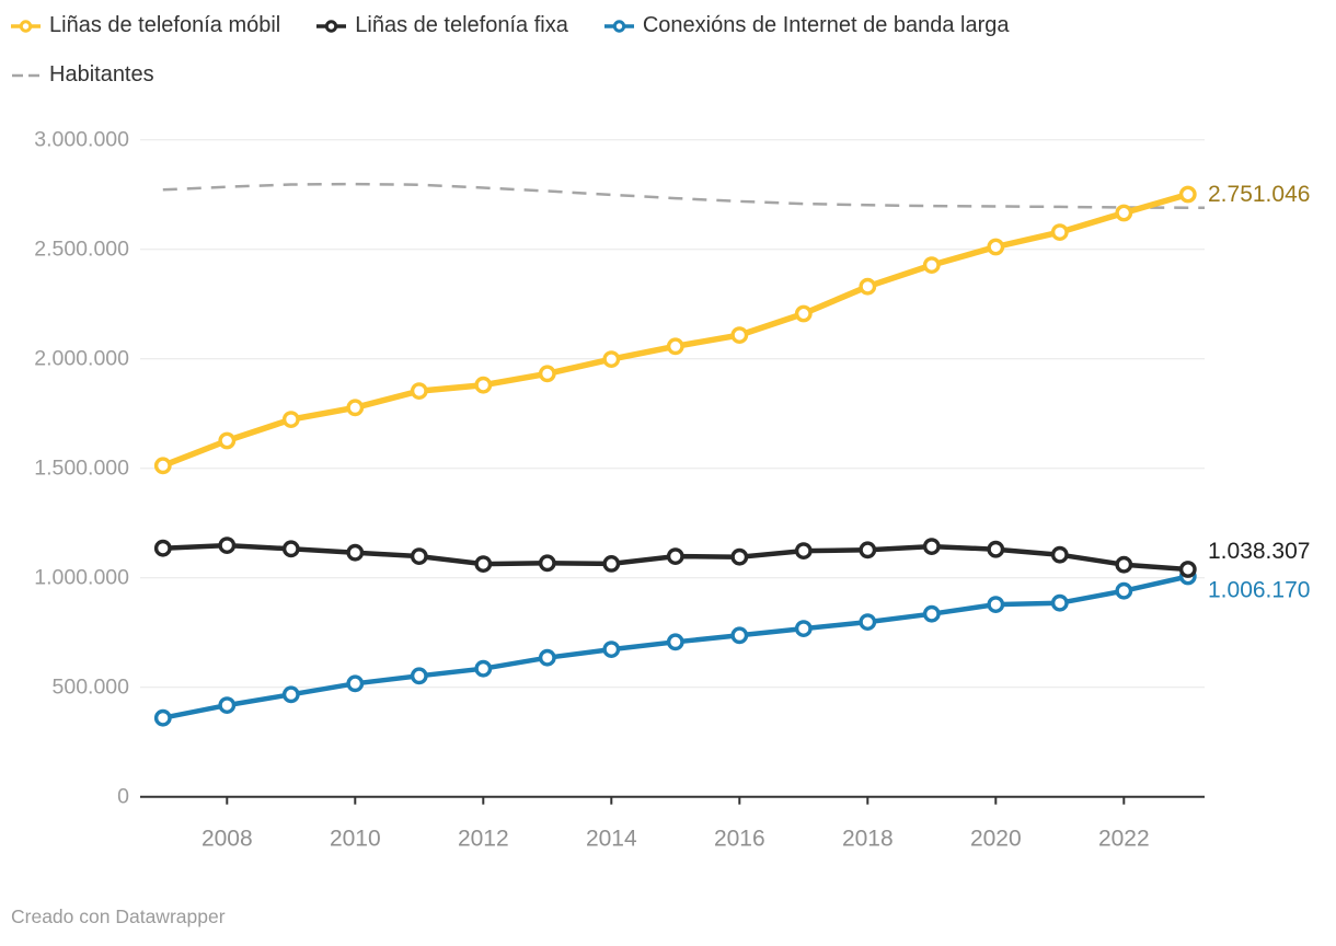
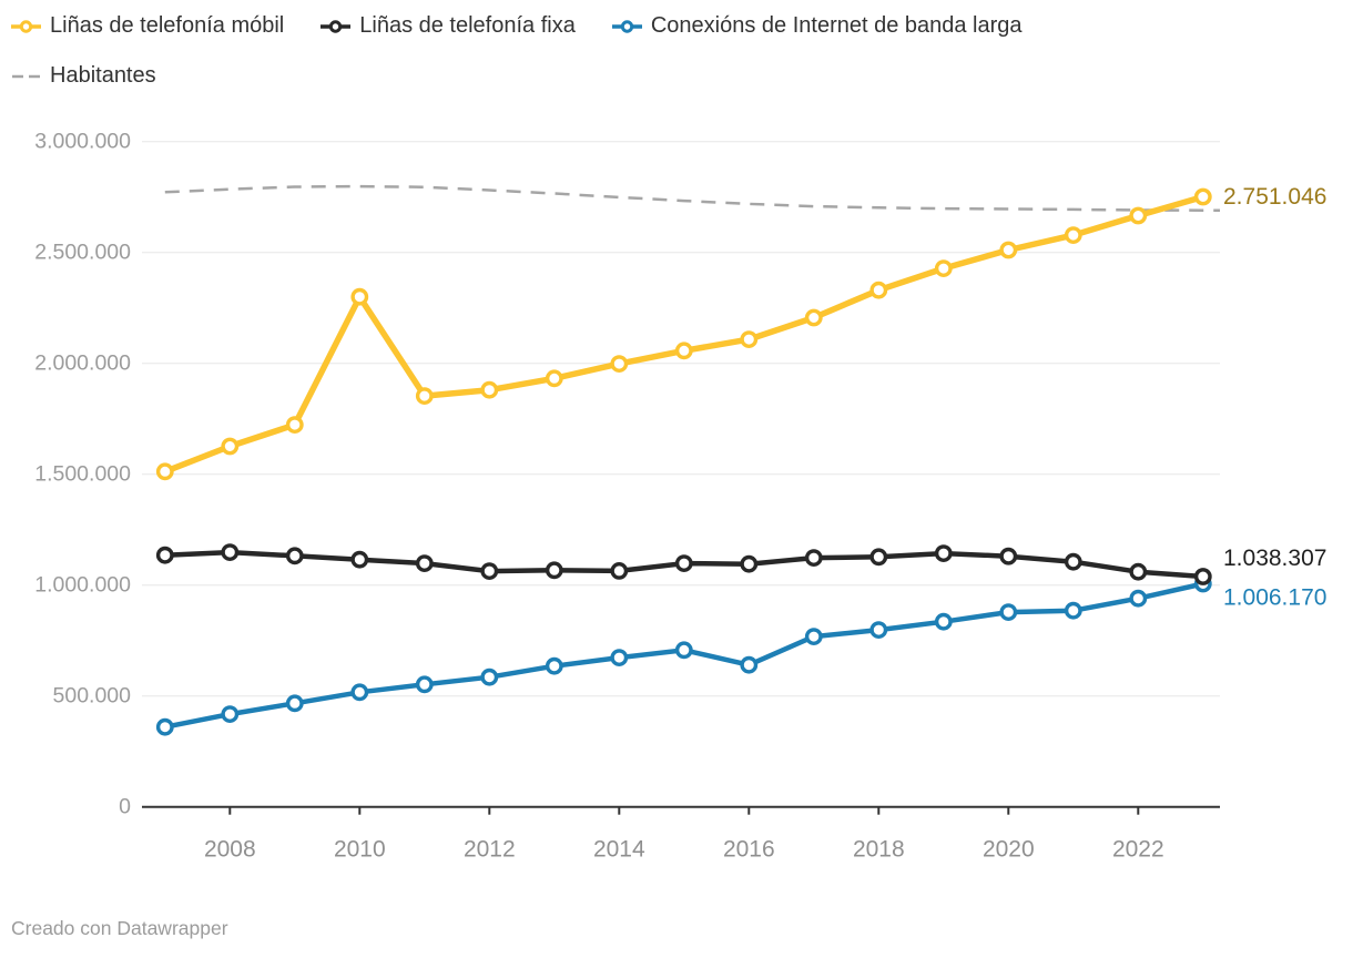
Liñas de telefonía móbil/2010: 1780000 -> 2300000
Conexións de Internet de banda larga/2016: 740000 -> 640000
